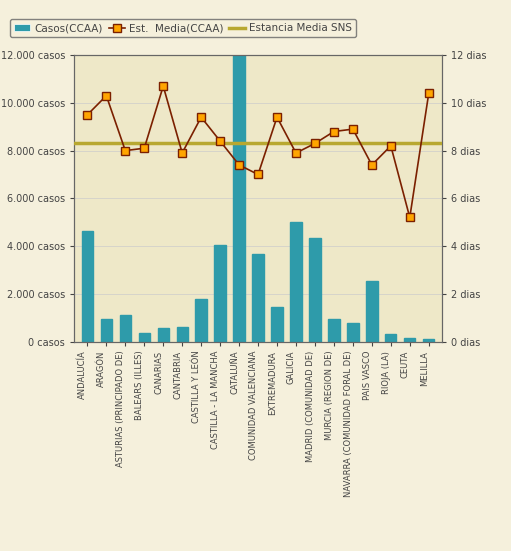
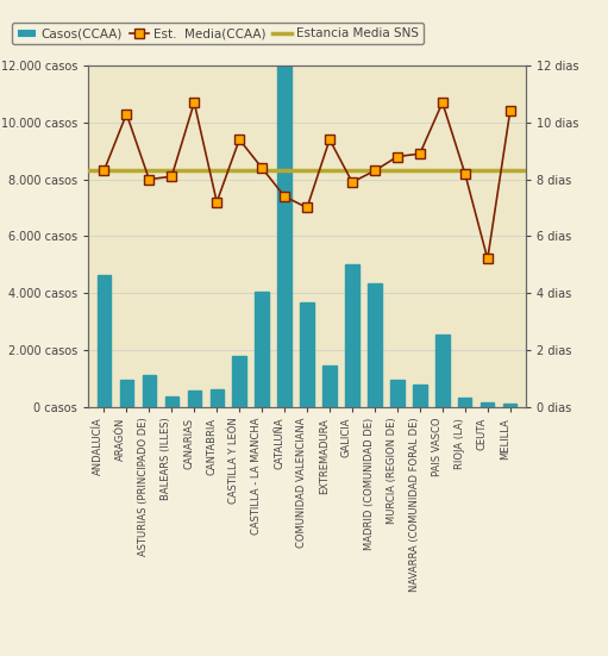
Est. Media(CCAA)/ANDALUCÍA: 9.5 dias -> 8.3 dias
Est. Media(CCAA)/CANTABRIA: 7.9 dias -> 7.2 dias
Est. Media(CCAA)/PAIS VASCO: 7.4 dias -> 10.7 dias
